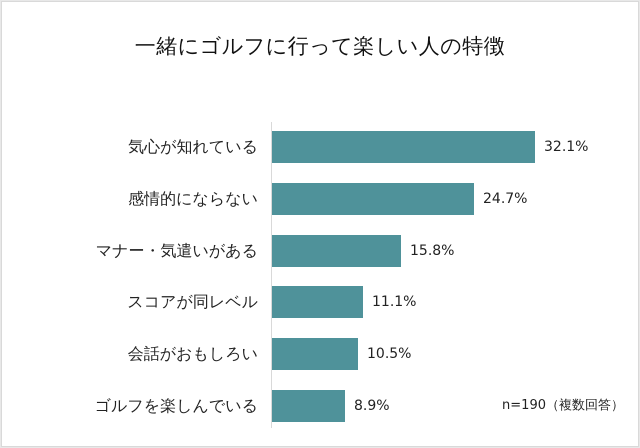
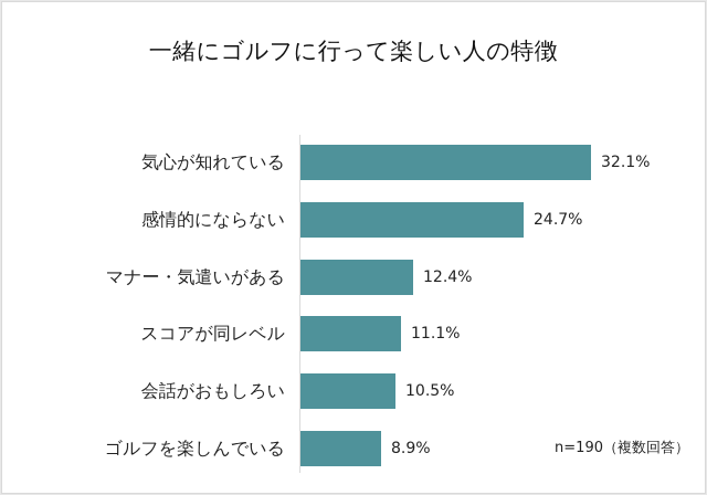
マナー・気遣いがある: 15.8% -> 12.4%
